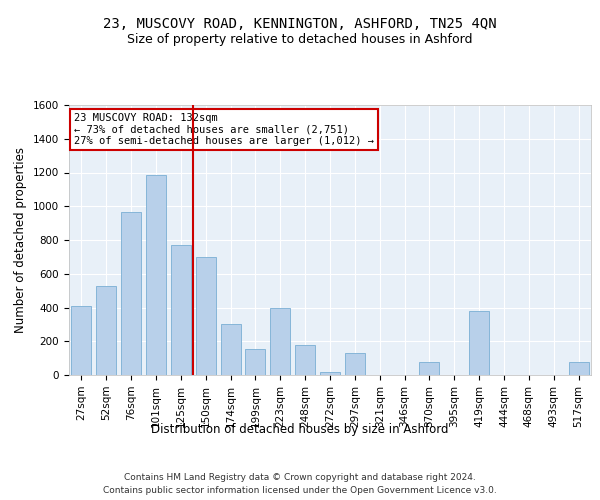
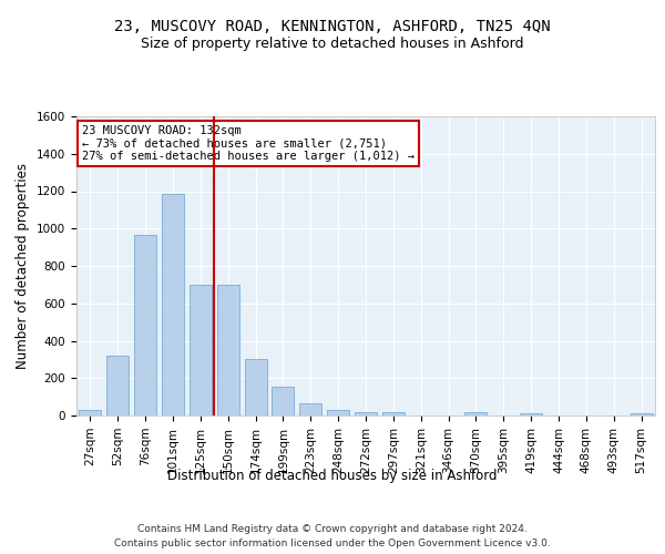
27sqm: 410 -> 30
52sqm: 530 -> 320
125sqm: 770 -> 700
223sqm: 400 -> 60
248sqm: 180 -> 30
297sqm: 130 -> 20
370sqm: 80 -> 20
419sqm: 380 -> 10
517sqm: 80 -> 10
